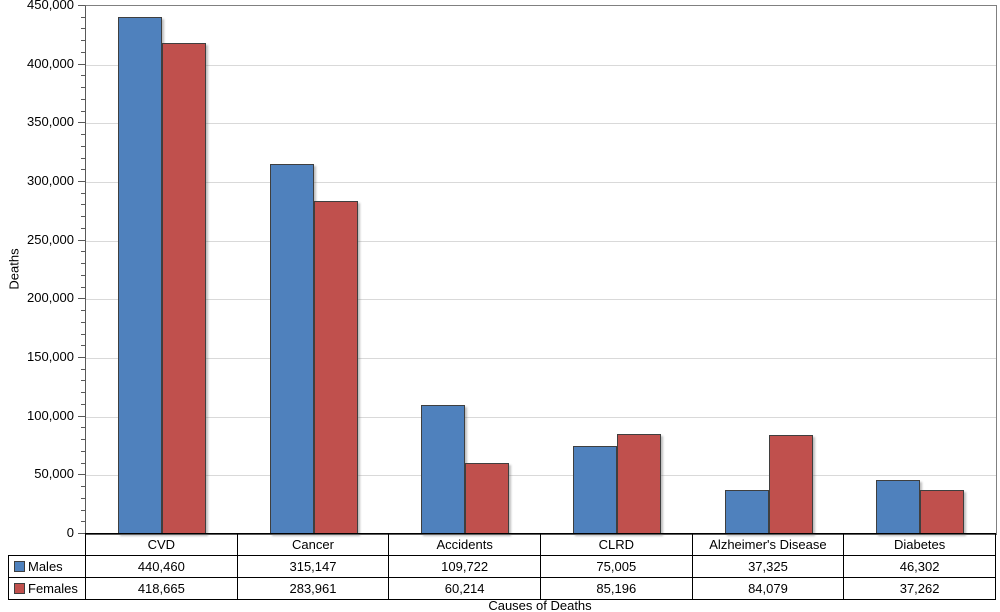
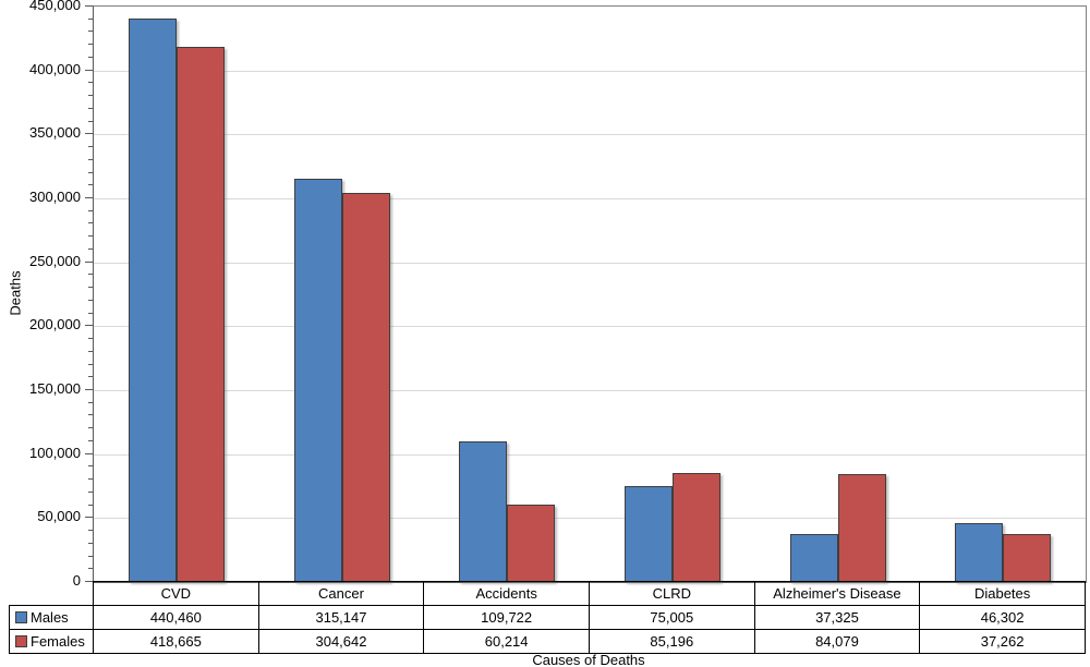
Females/Cancer: 283,961 -> 304,642
